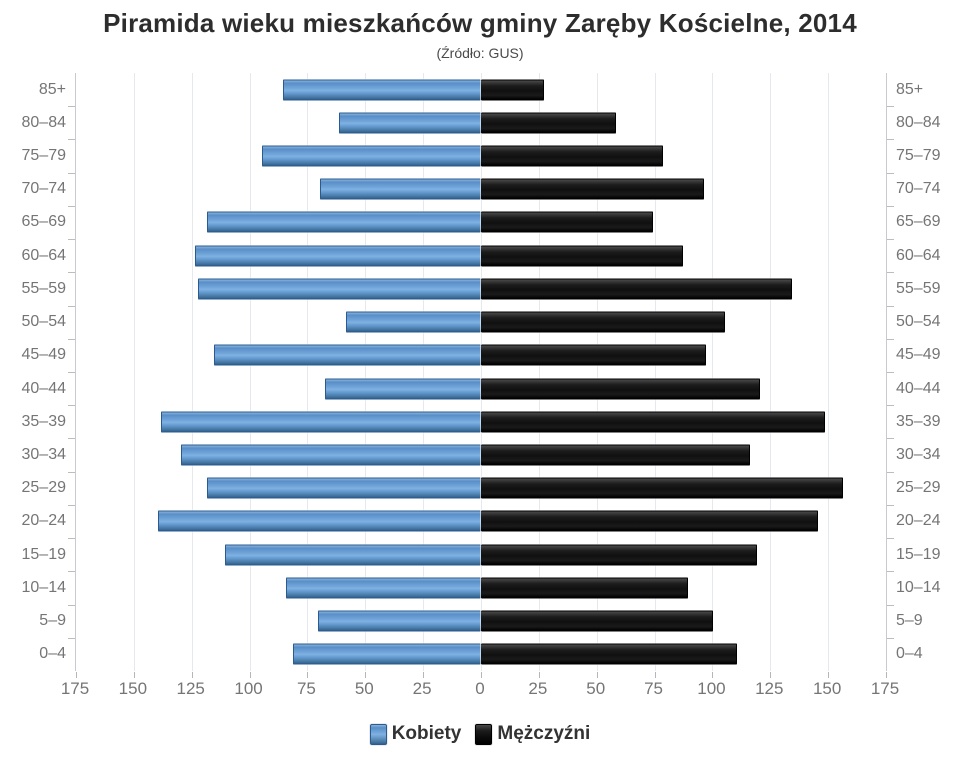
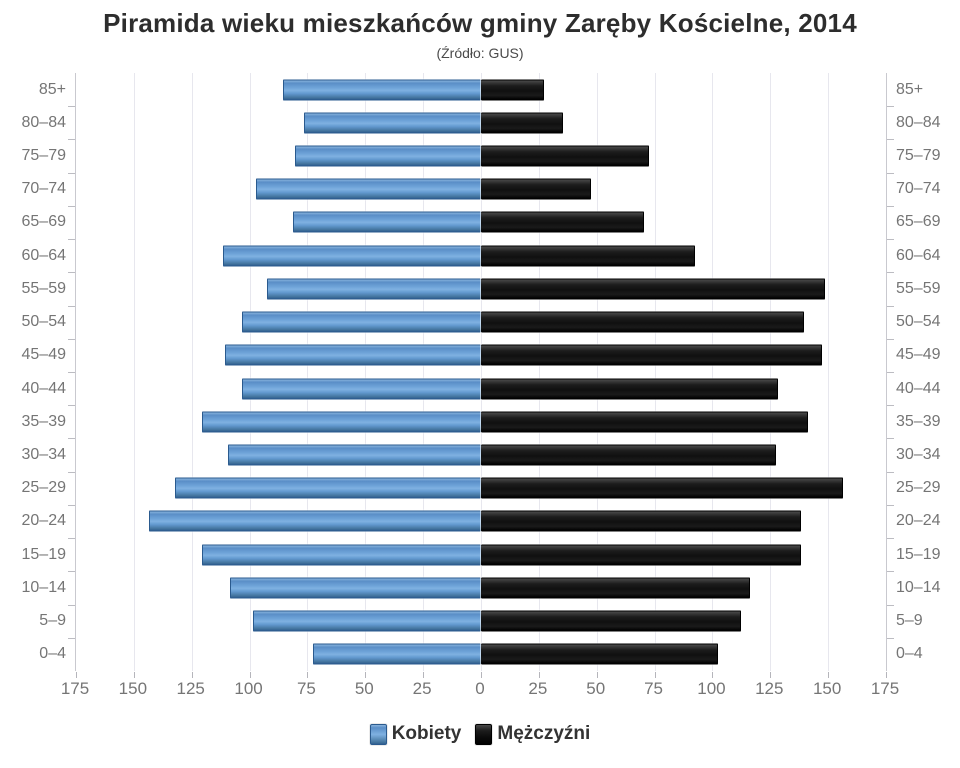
Kobiety/80–84: 61 -> 76
Mężczyźni/80–84: 58 -> 35
Kobiety/75–79: 94 -> 80
Mężczyźni/75–79: 78 -> 72
Kobiety/70–74: 69 -> 97
Mężczyźni/70–74: 96 -> 47
Kobiety/65–69: 118 -> 81
Mężczyźni/65–69: 74 -> 70
Kobiety/60–64: 123 -> 111
Mężczyźni/60–64: 87 -> 92
Kobiety/55–59: 122 -> 92
Mężczyźni/55–59: 134 -> 148
Kobiety/50–54: 58 -> 103
Mężczyźni/50–54: 105 -> 139
Kobiety/45–49: 115 -> 110
Mężczyźni/45–49: 97 -> 147
Kobiety/40–44: 67 -> 103
Mężczyźni/40–44: 120 -> 128
Kobiety/35–39: 138 -> 120
Mężczyźni/35–39: 148 -> 141
Kobiety/30–34: 129 -> 109
Mężczyźni/30–34: 116 -> 127
Kobiety/25–29: 118 -> 132
Kobiety/20–24: 139 -> 143
Mężczyźni/20–24: 145 -> 138
Kobiety/15–19: 110 -> 120
Mężczyźni/15–19: 119 -> 138
Kobiety/10–14: 84 -> 108
Mężczyźni/10–14: 89 -> 116
Kobiety/5–9: 70 -> 98
Mężczyźni/5–9: 100 -> 112
Kobiety/0–4: 81 -> 72
Mężczyźni/0–4: 110 -> 102
